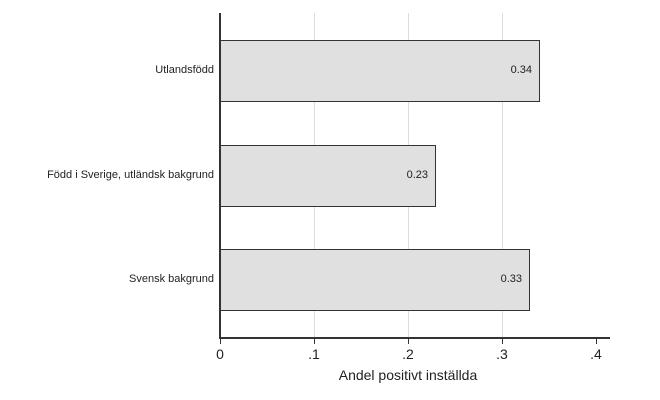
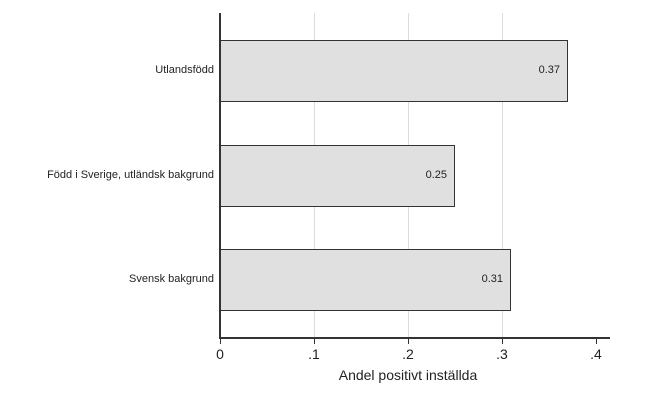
Utlandsfödd: 0.34 -> 0.37
Född i Sverige, utländsk bakgrund: 0.23 -> 0.25
Svensk bakgrund: 0.33 -> 0.31
